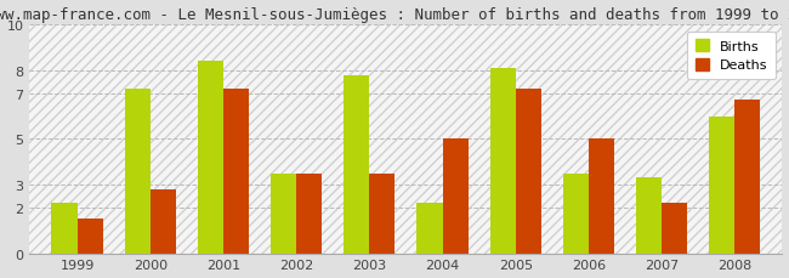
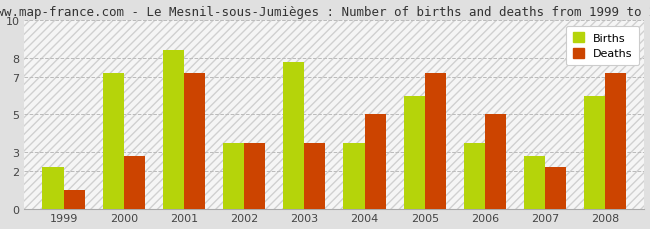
Deaths/1999: 1.5 -> 1.0
Births/2004: 2.2 -> 3.5
Births/2005: 8.1 -> 6.0
Births/2007: 3.3 -> 2.8
Deaths/2008: 6.7 -> 7.2
